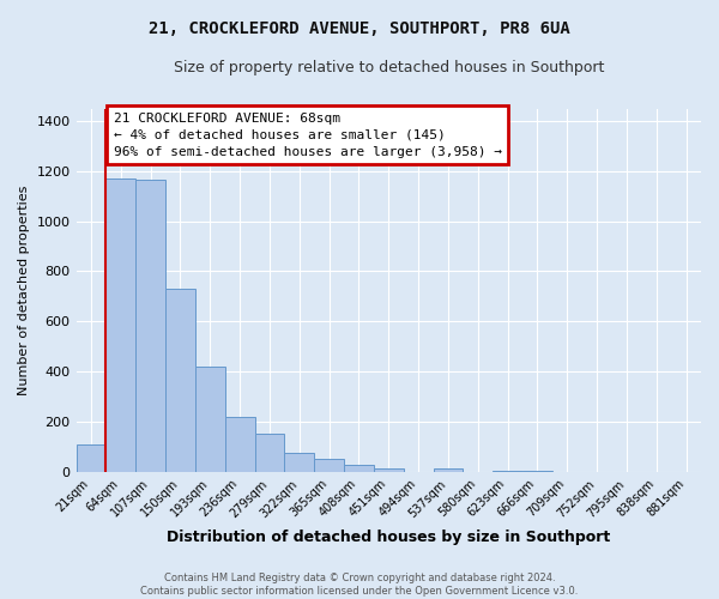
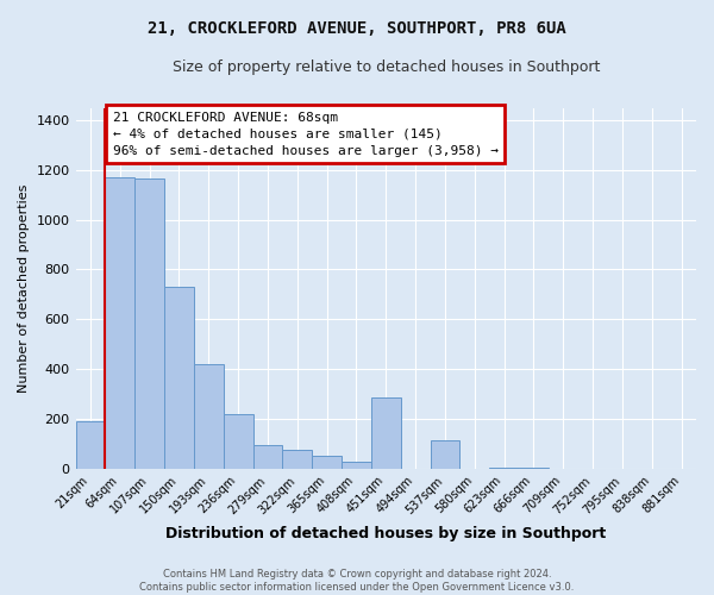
21sqm: 110 -> 190
279sqm: 150 -> 95
451sqm: 15 -> 285
537sqm: 15 -> 115
